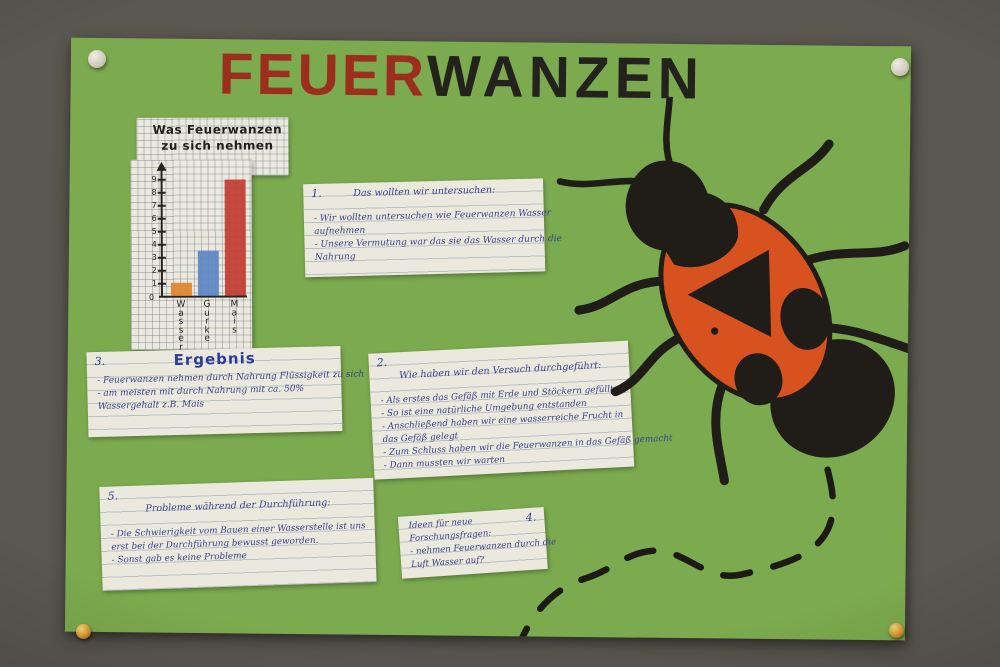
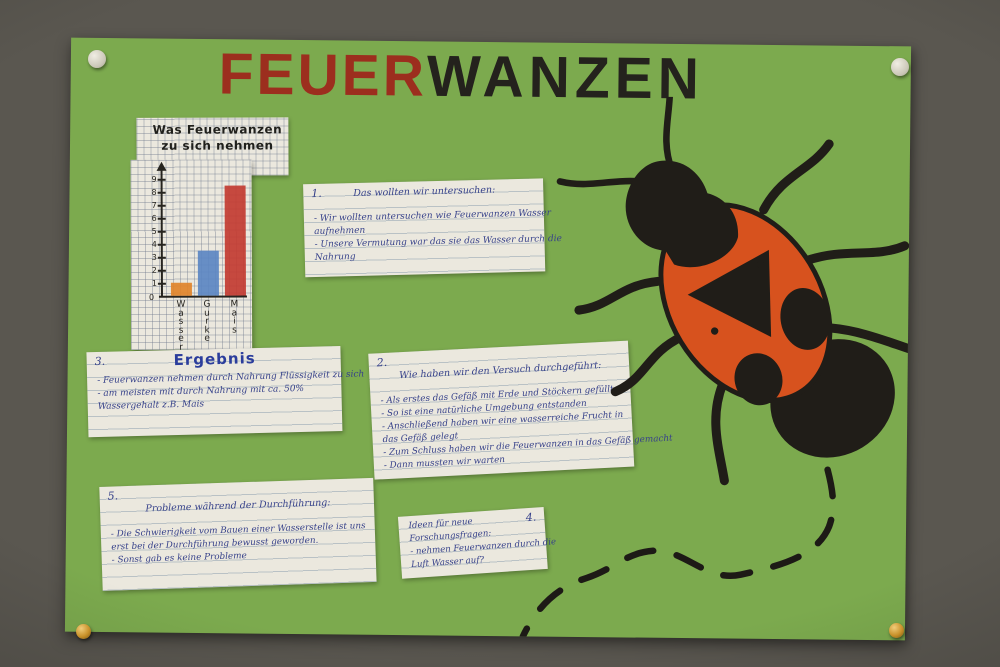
Mais: 8.9 -> 8.5
